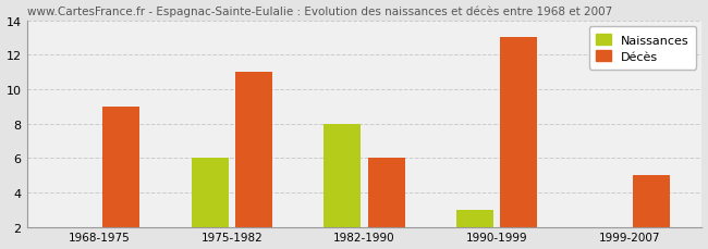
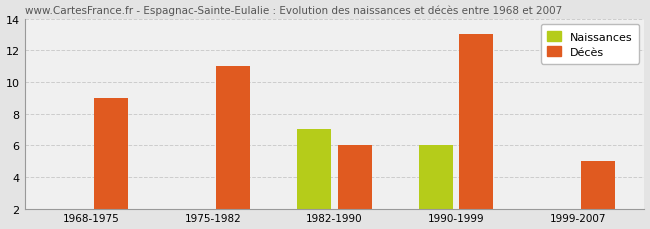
Naissances/1975-1982: 6 -> 2
Naissances/1982-1990: 8 -> 7
Naissances/1990-1999: 3 -> 6
